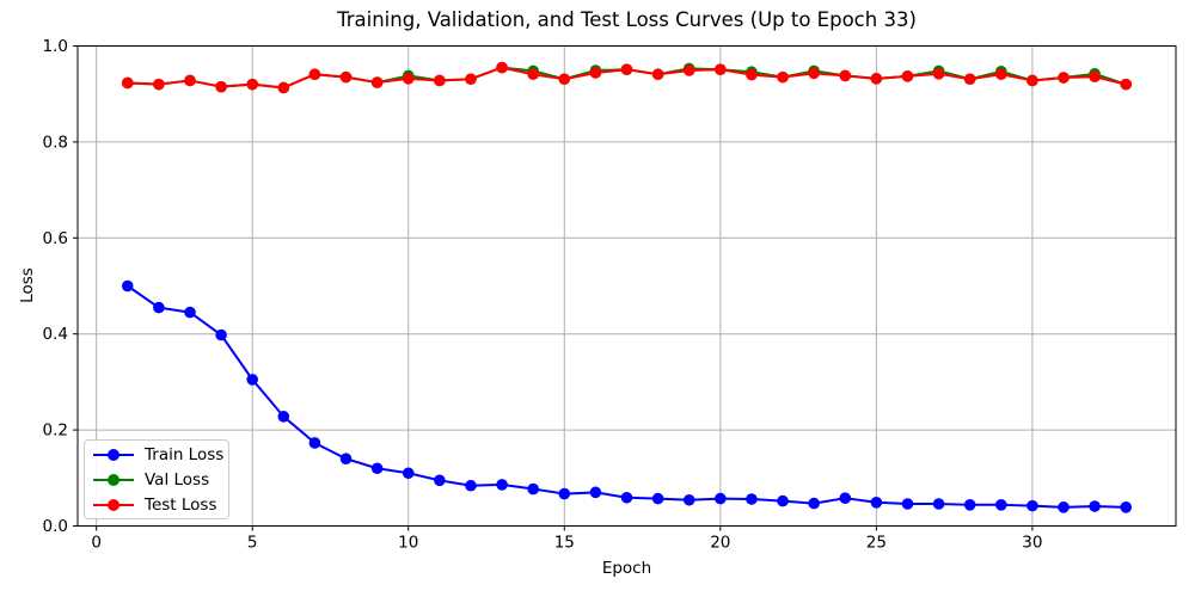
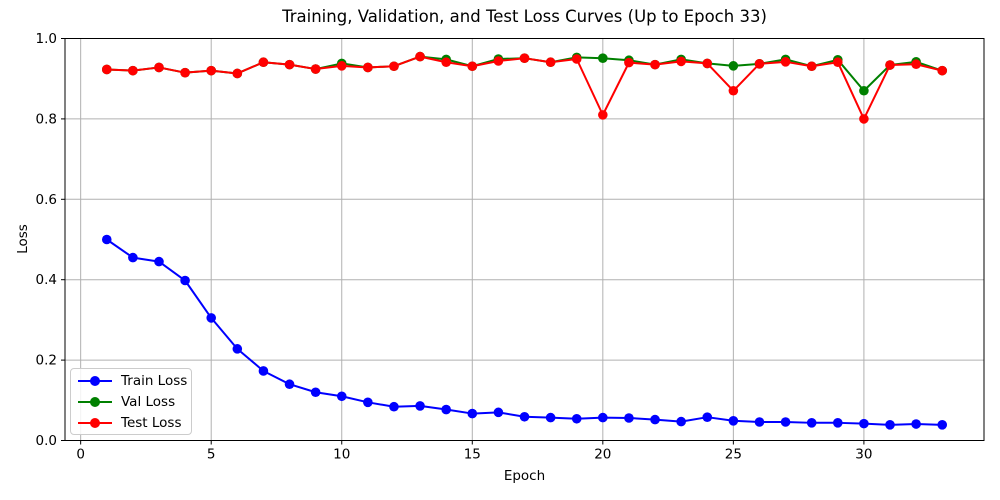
Test Loss/20: 0.95 -> 0.81
Test Loss/25: 0.93 -> 0.87
Val Loss/30: 0.93 -> 0.87
Test Loss/30: 0.93 -> 0.80
